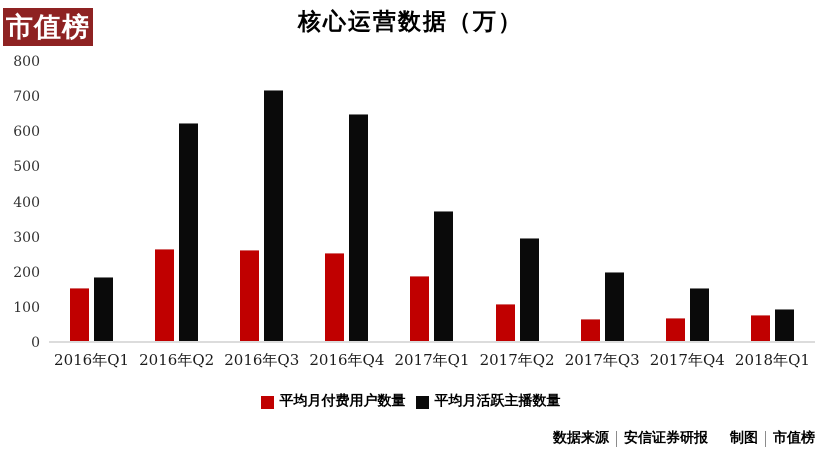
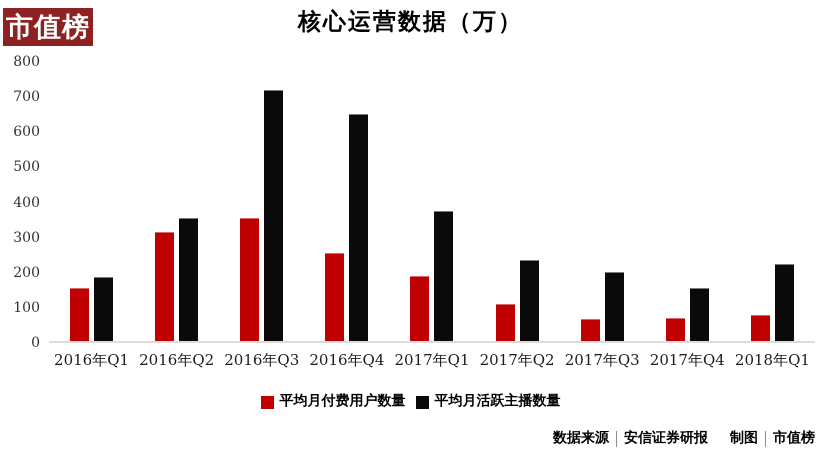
平均月付费用户数量/2016年Q2: 260 -> 310
平均月活跃主播数量/2016年Q2: 620 -> 350
平均月付费用户数量/2016年Q3: 260 -> 350
平均月活跃主播数量/2017年Q2: 290 -> 230
平均月活跃主播数量/2018年Q1: 90 -> 220
